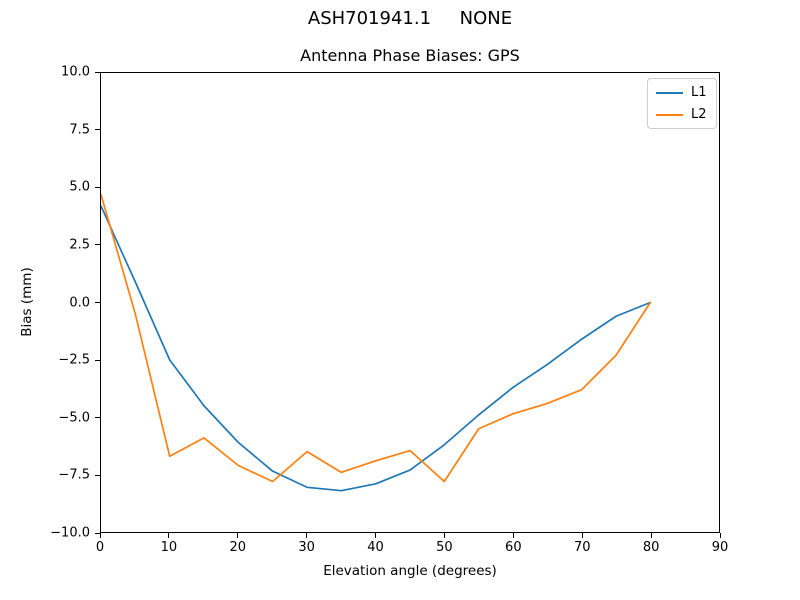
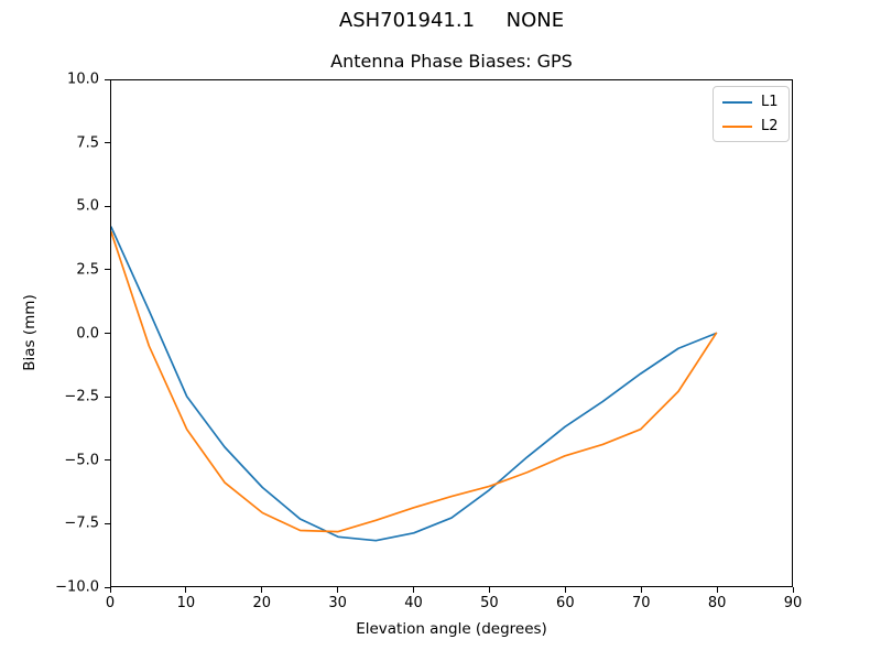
L2/0: 4.7 -> 4.0
L2/10: -6.7 -> -3.8
L2/30: -6.5 -> -7.8
L2/50: -7.8 -> -6.0
